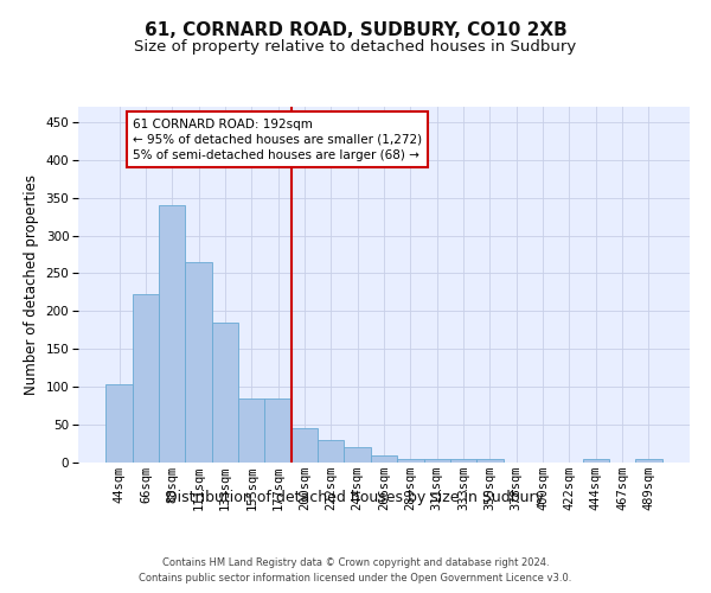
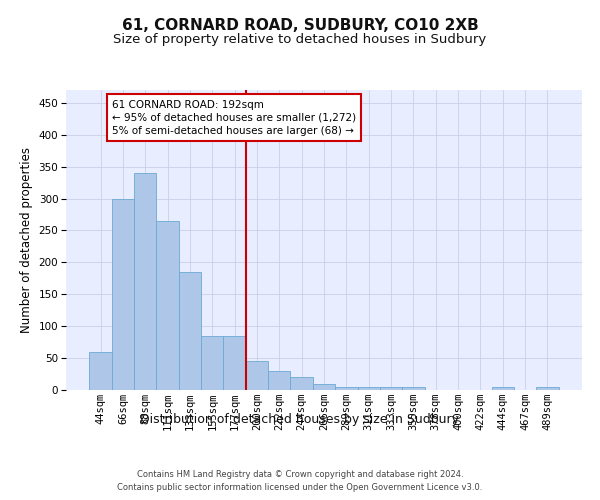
44sqm: 104 -> 60
66sqm: 222 -> 300
